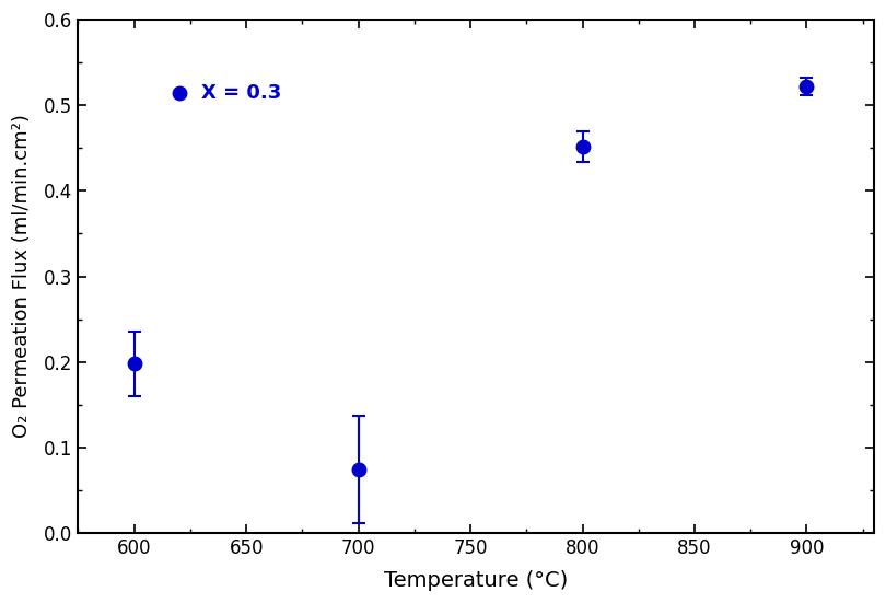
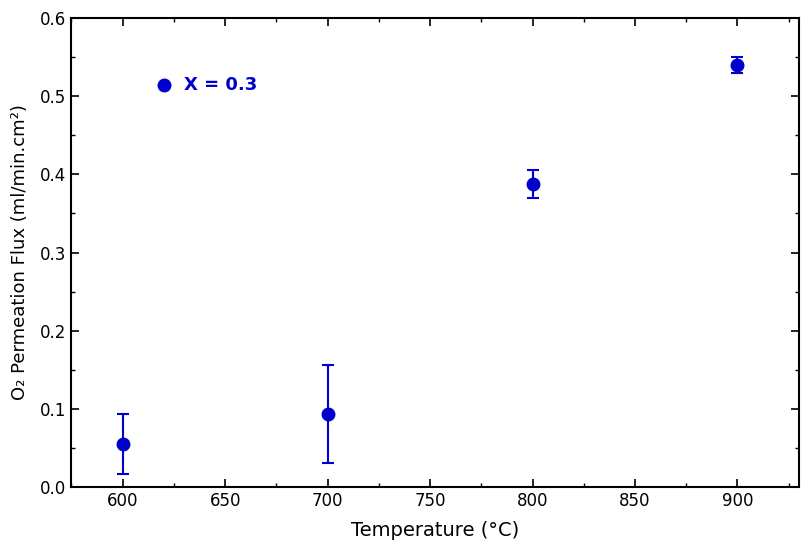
600: 0.198 -> 0.055
700: 0.074 -> 0.093
800: 0.452 -> 0.388
900: 0.522 -> 0.540
